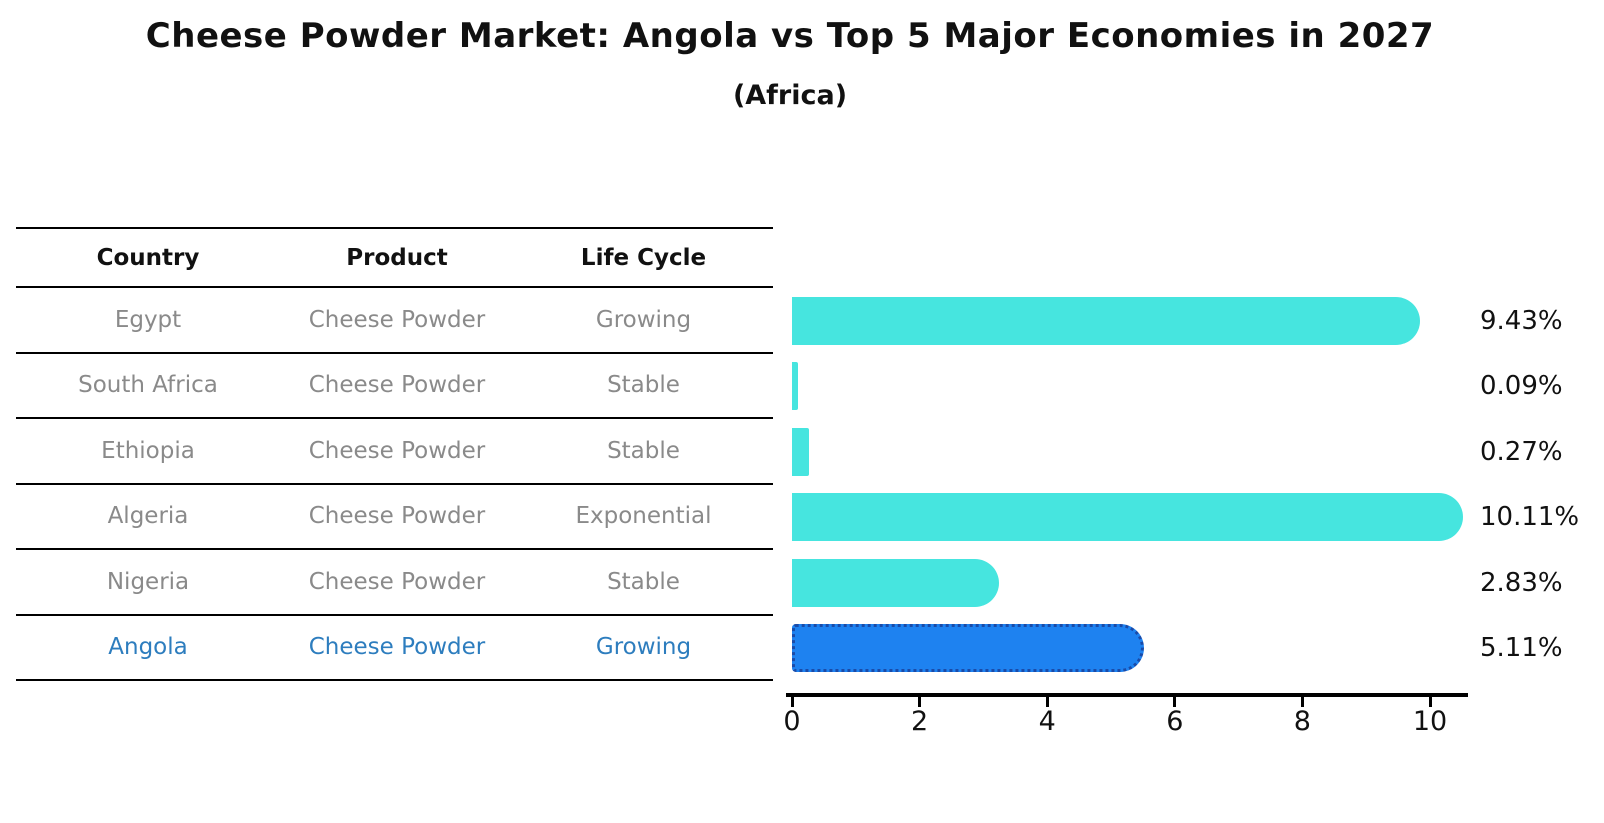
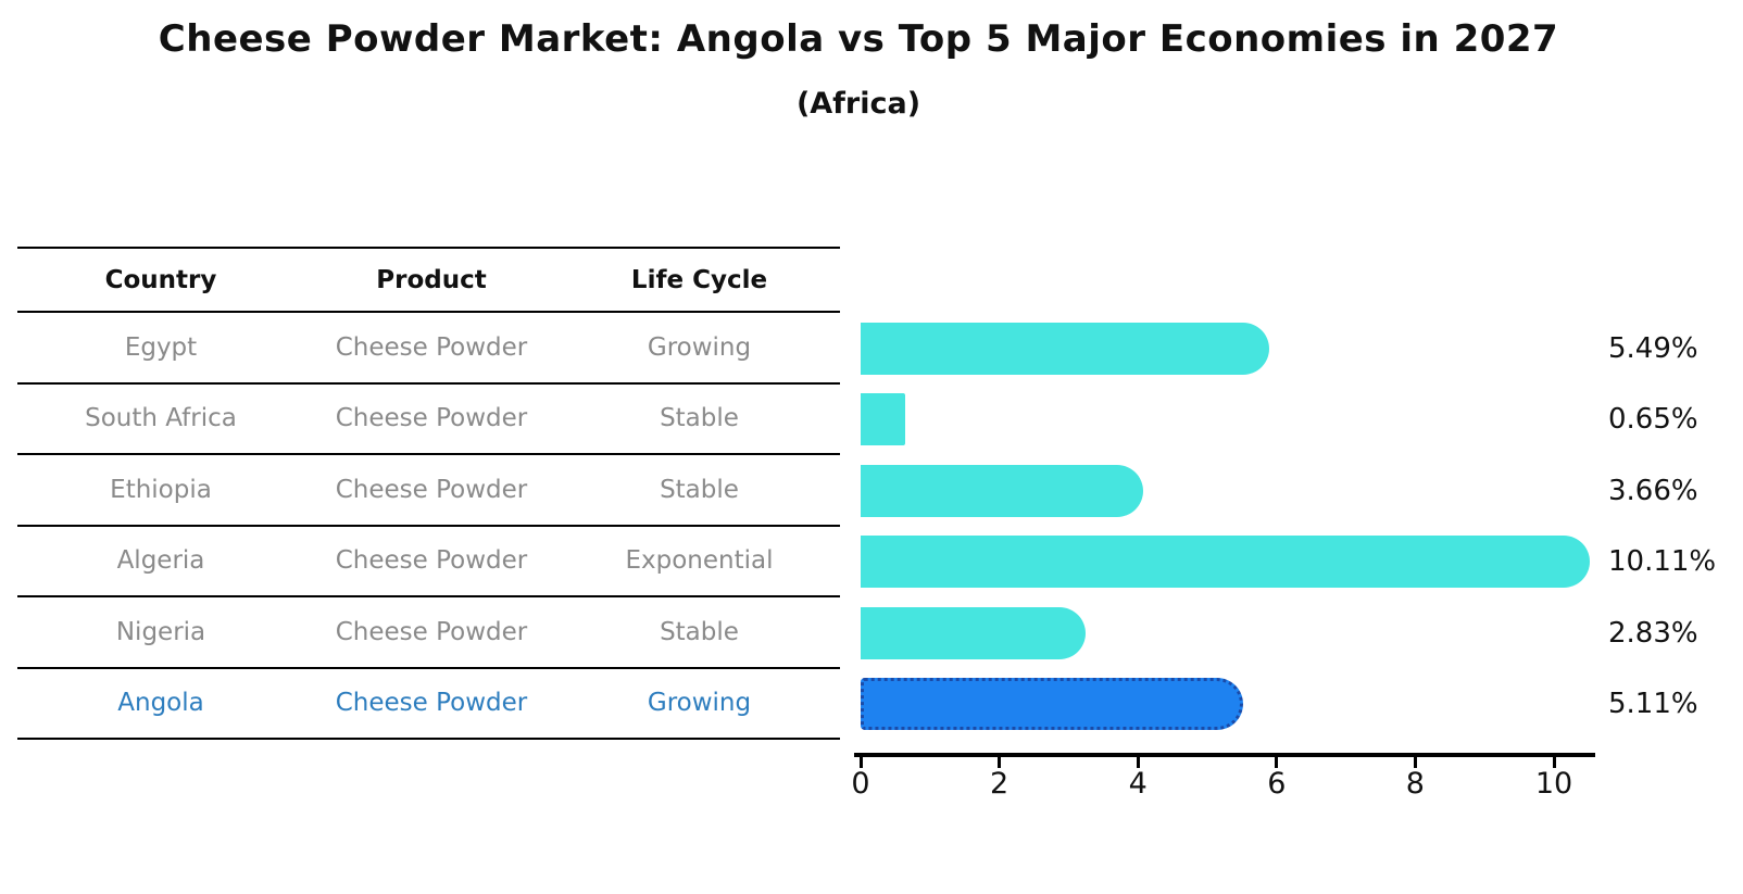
Egypt: 9.43% -> 5.49%
South Africa: 0.09% -> 0.65%
Ethiopia: 0.27% -> 3.66%
